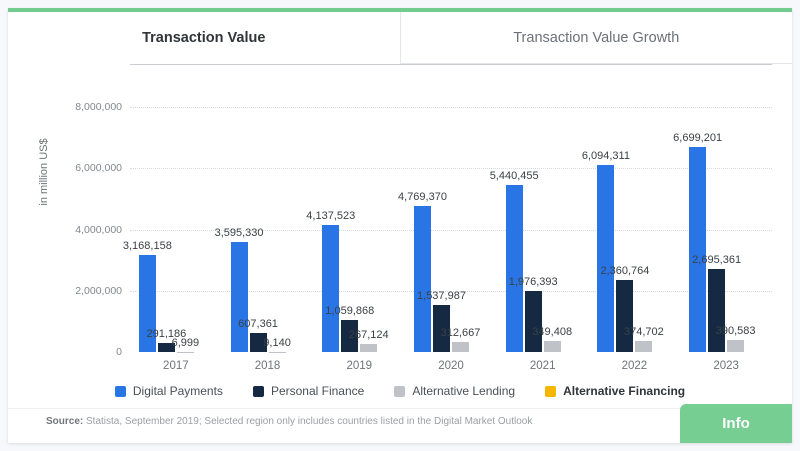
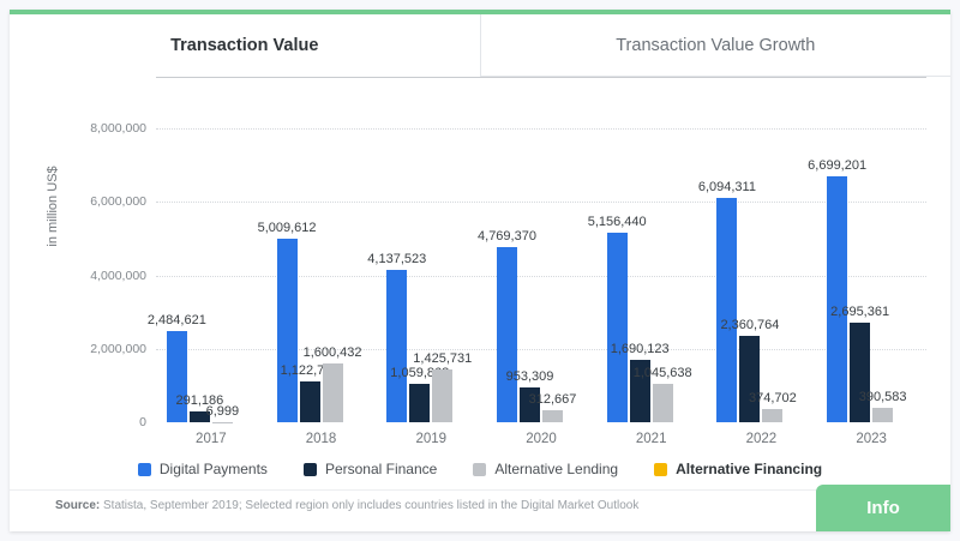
Digital Payments/2017: 3,168,158 -> 2,484,621
Digital Payments/2018: 3,595,330 -> 5,009,612
Personal Finance/2018: 607,361 -> 1,122,760
Alternative Lending/2018: 9,140 -> 1,600,432
Alternative Lending/2019: 267,124 -> 1,425,731
Personal Finance/2020: 1,537,987 -> 953,309
Digital Payments/2021: 5,440,455 -> 5,156,440
Personal Finance/2021: 1,976,393 -> 1,690,123
Alternative Lending/2021: 349,408 -> 1,045,638
